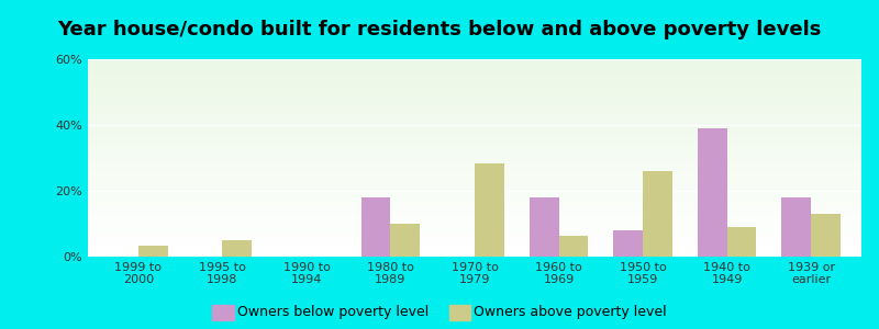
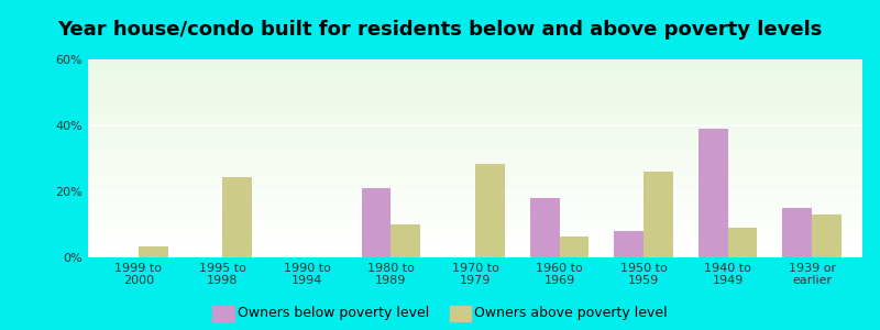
Owners above poverty level/1995 to 1998: 5.0% -> 24.5%
Owners below poverty level/1980 to 1989: 18% -> 21%
Owners below poverty level/1939 or earlier: 18% -> 15%
